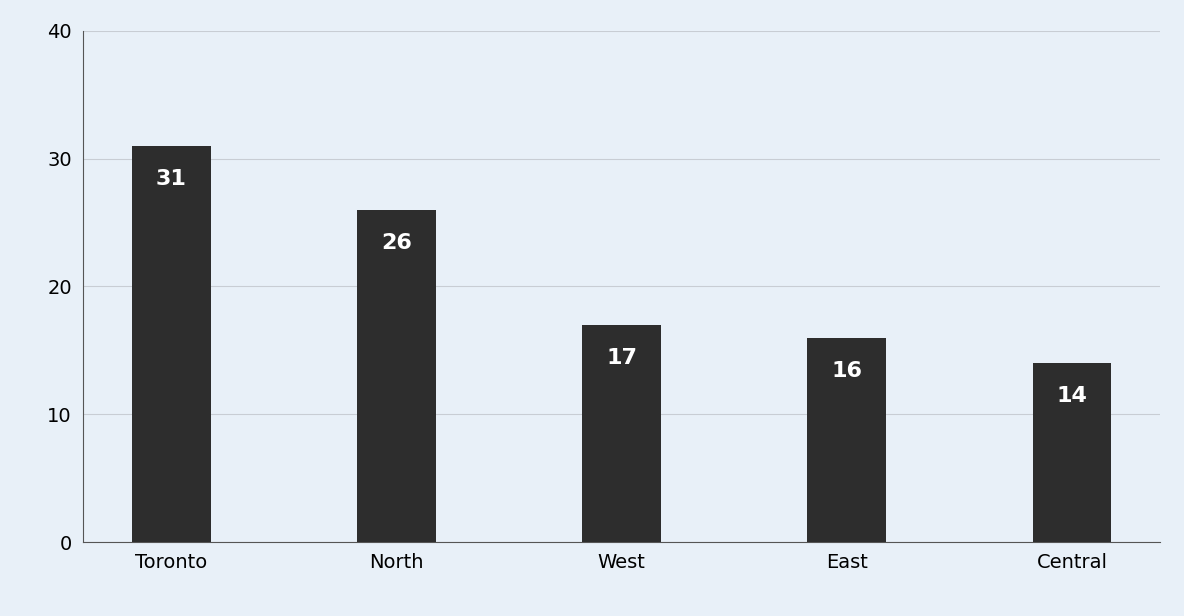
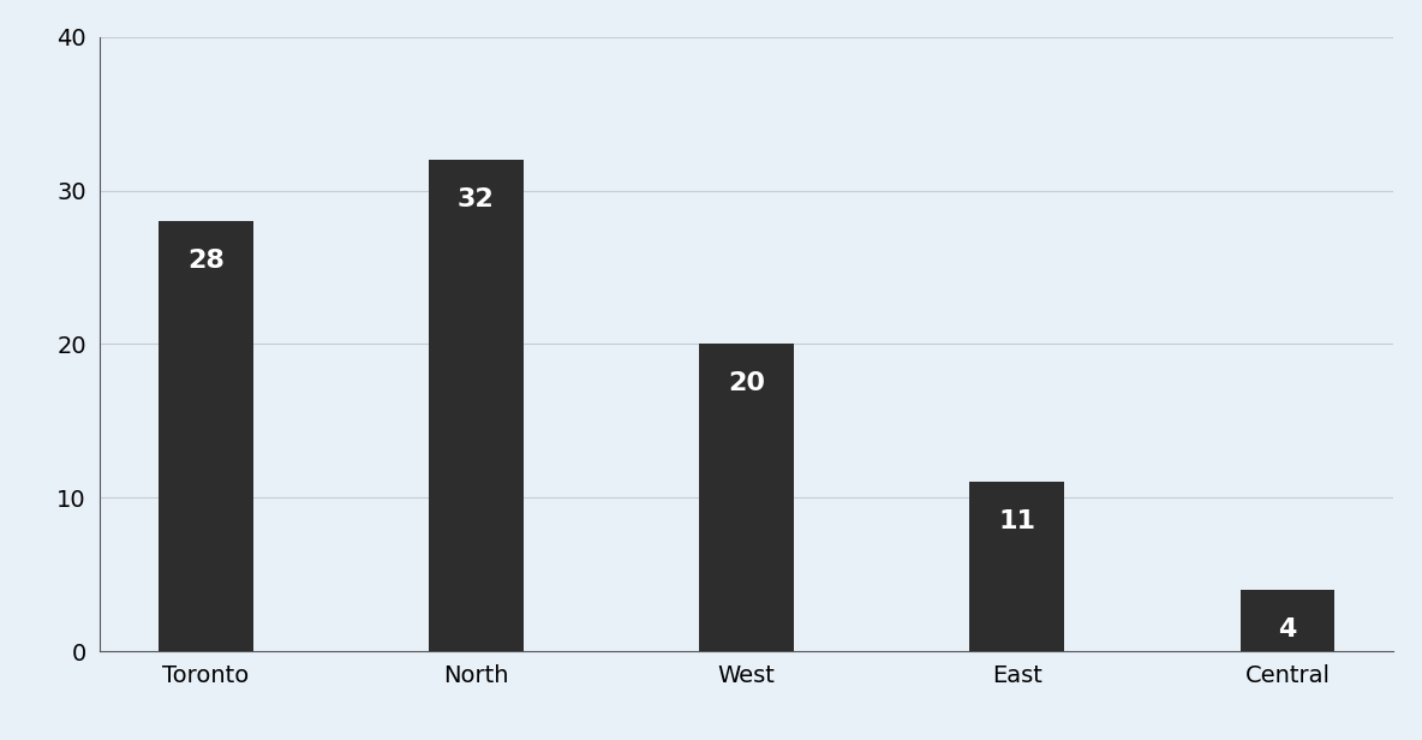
Toronto: 31 -> 28
North: 26 -> 32
West: 17 -> 20
East: 16 -> 11
Central: 14 -> 4
